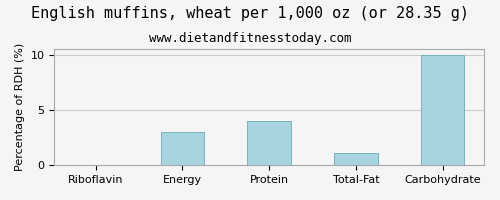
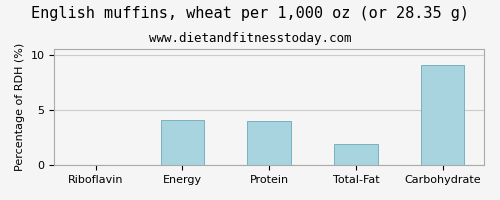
Energy: 3.0 -> 4.1
Total-Fat: 1.1 -> 1.9
Carbohydrate: 10.0 -> 9.1
